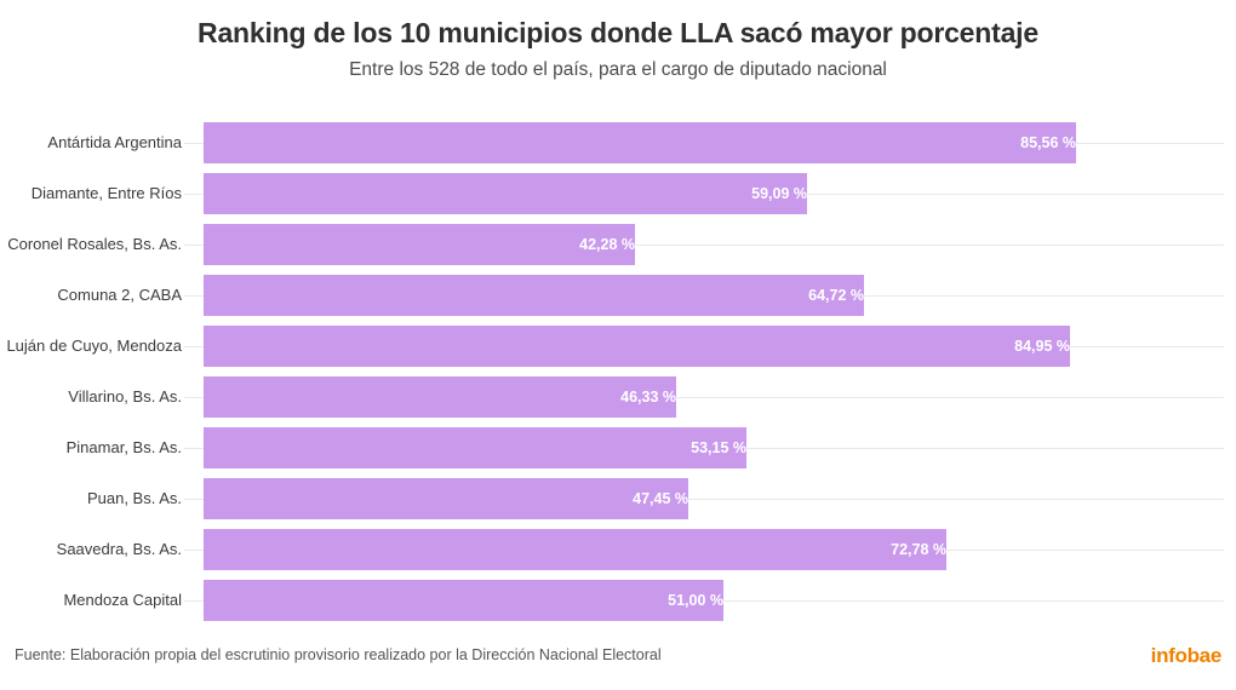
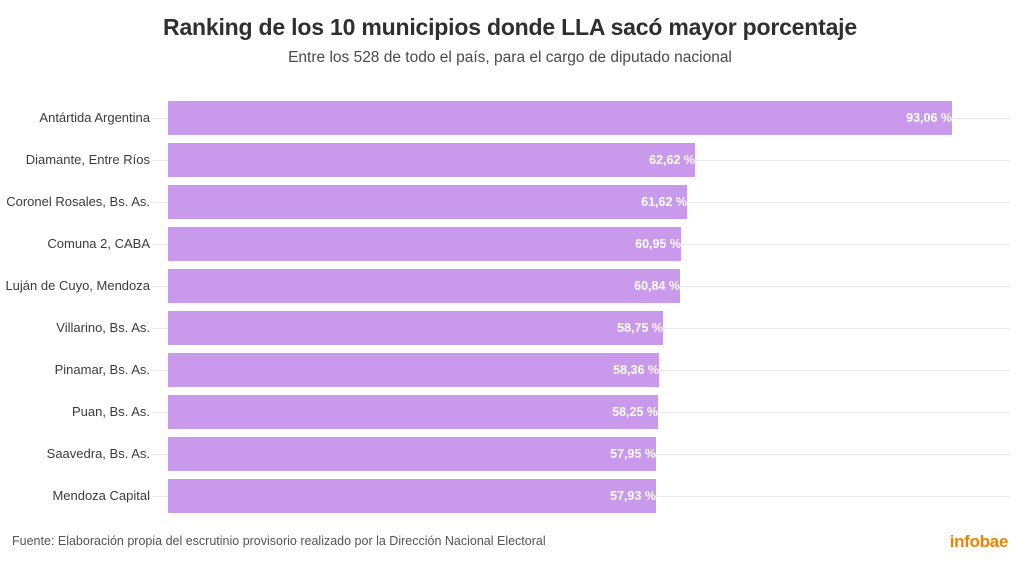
Antártida Argentina: 85,56 -> 93,06
Diamante, Entre Ríos: 59,09 -> 62,62
Coronel Rosales, Bs. As.: 42,28 -> 61,62
Comuna 2, CABA: 64,72 -> 60,95
Luján de Cuyo, Mendoza: 84,95 -> 60,84
Villarino, Bs. As.: 46,33 -> 58,75
Pinamar, Bs. As.: 53,15 -> 58,36
Puan, Bs. As.: 47,45 -> 58,25
Saavedra, Bs. As.: 72,78 -> 57,95
Mendoza Capital: 51,00 -> 57,93
